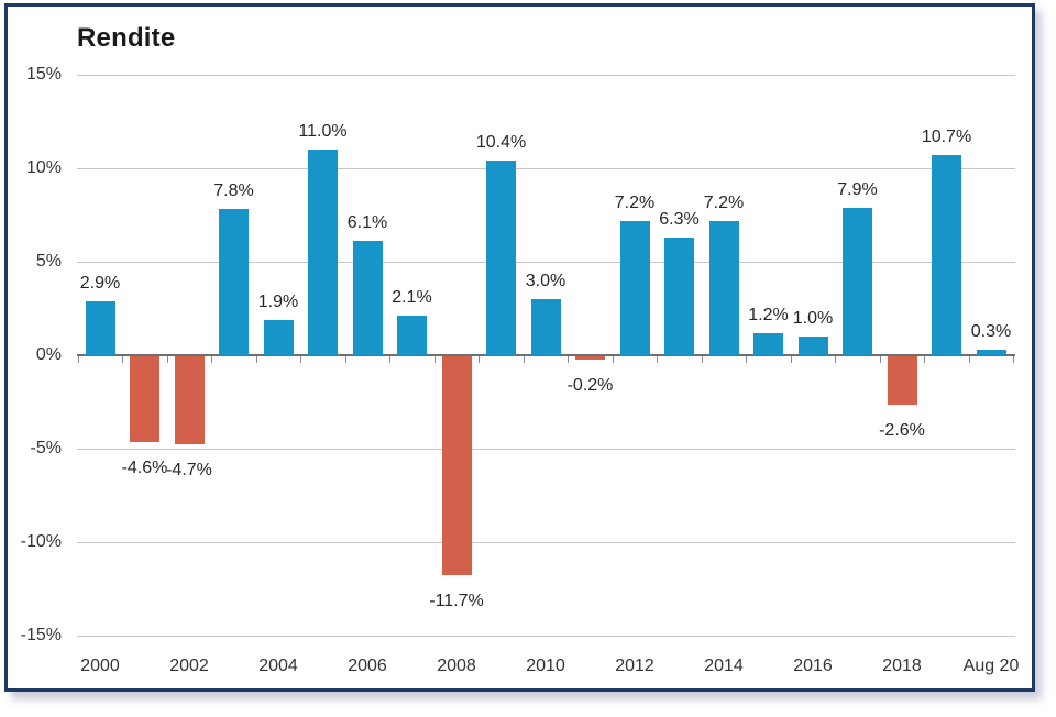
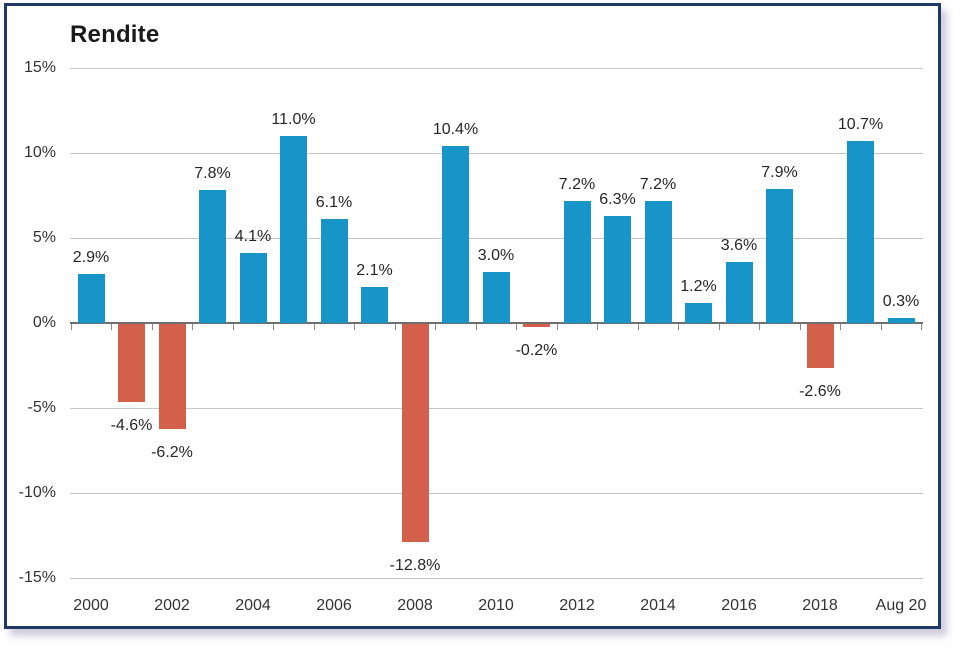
2002: -4.7% -> -6.2%
2004: 1.9% -> 4.1%
2008: -11.7% -> -12.8%
2016: 1.0% -> 3.6%
